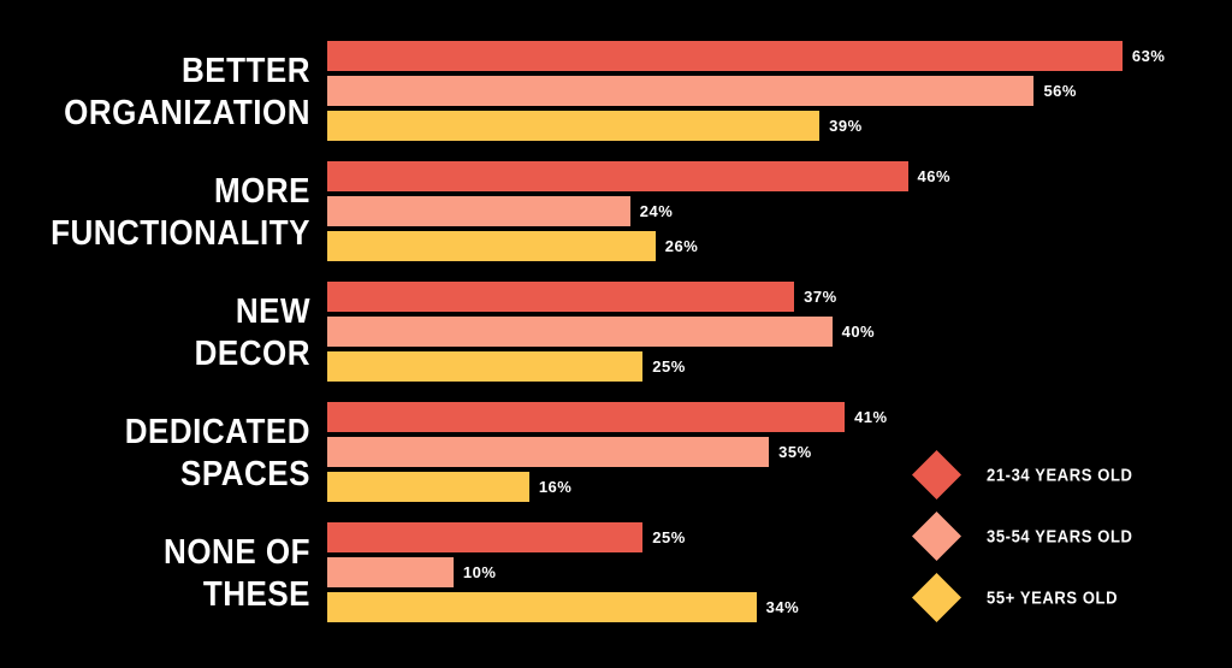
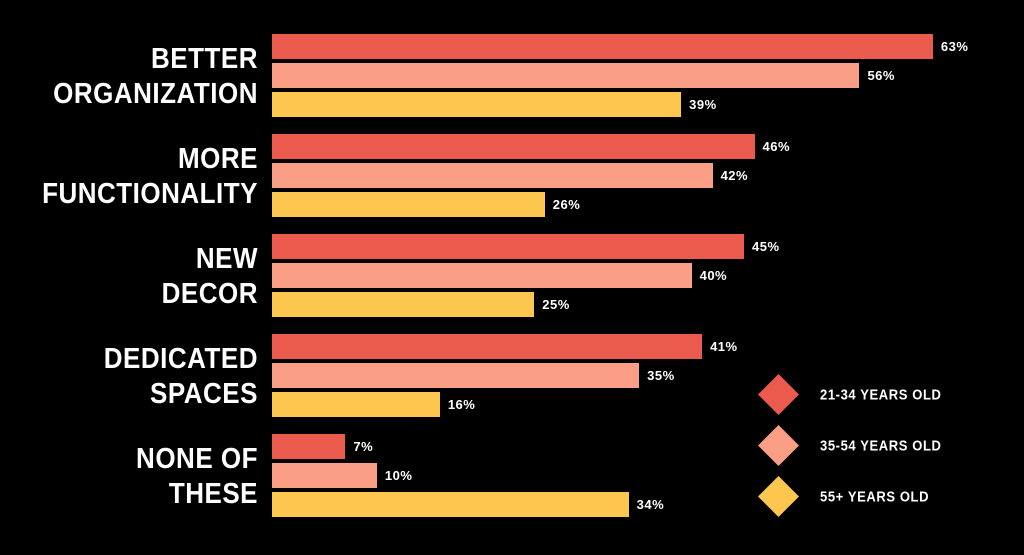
35-54 YEARS OLD/MORE FUNCTIONALITY: 24% -> 42%
21-34 YEARS OLD/NEW DECOR: 37% -> 45%
21-34 YEARS OLD/NONE OF THESE: 25% -> 7%
